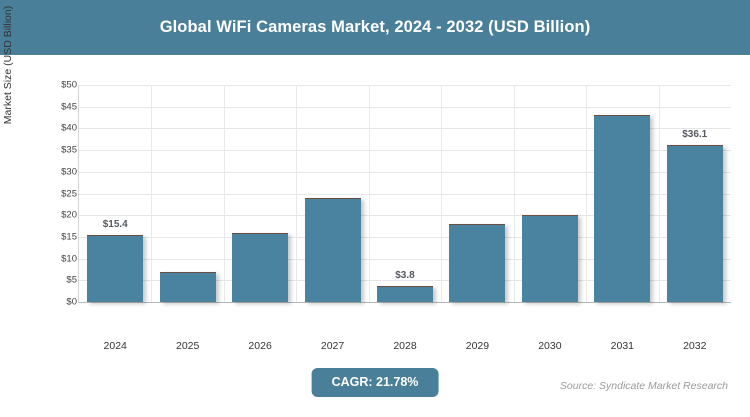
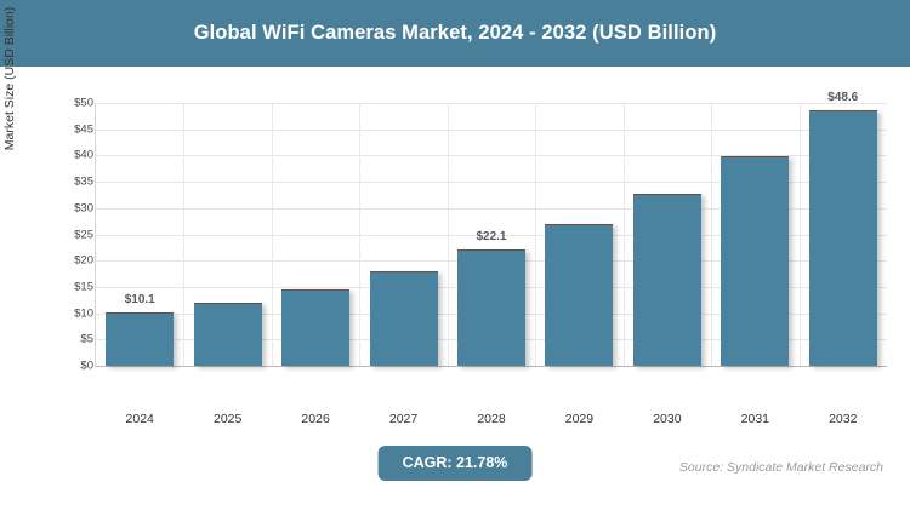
2024: $15.4 -> $10.1
2025: $7 -> $12
2026: $16 -> $14
2027: $24 -> $18
2028: $3.8 -> $22.1
2029: $18 -> $27
2030: $20 -> $33
2031: $43 -> $40
2032: $36.1 -> $48.6
